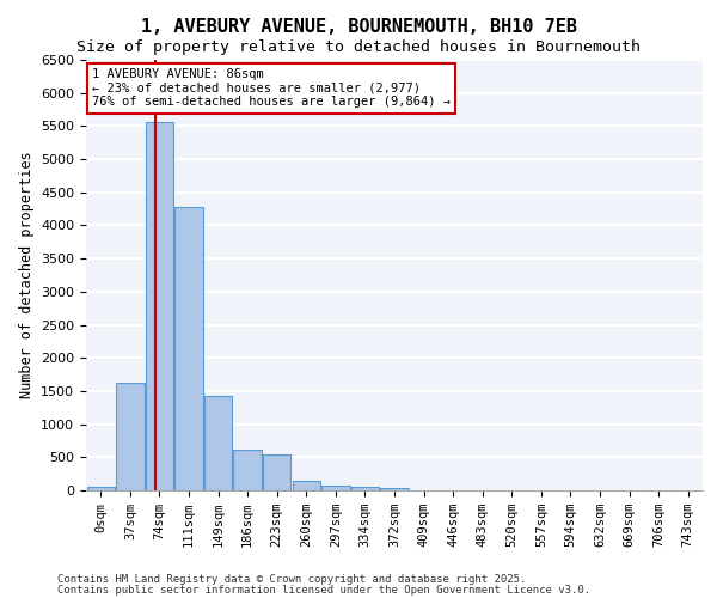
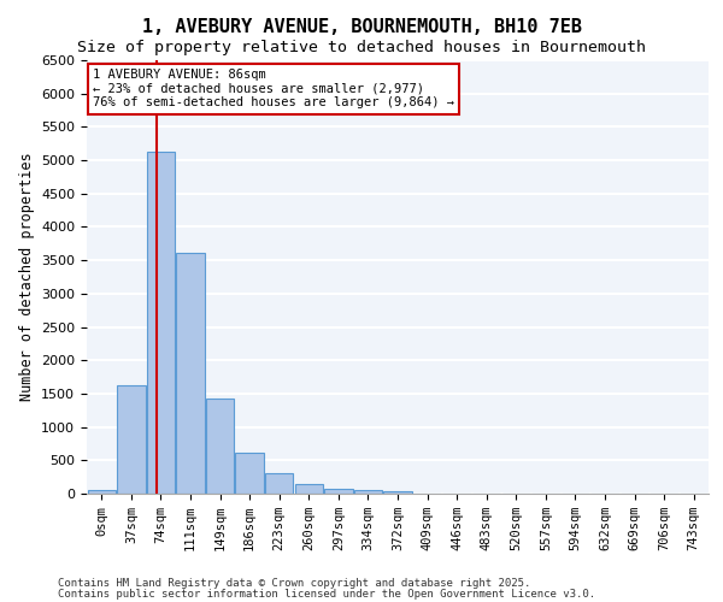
74sqm: 5560 -> 5120
111sqm: 4280 -> 3620
223sqm: 540 -> 310
